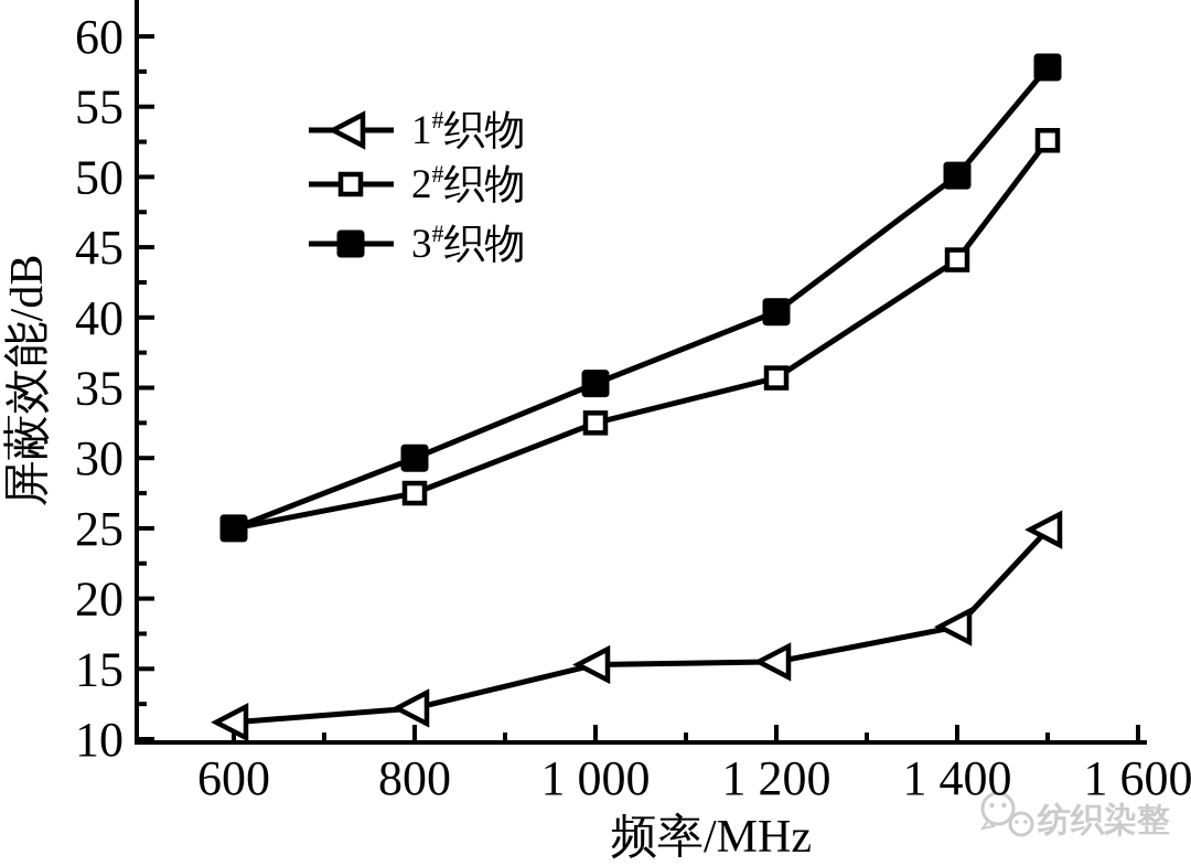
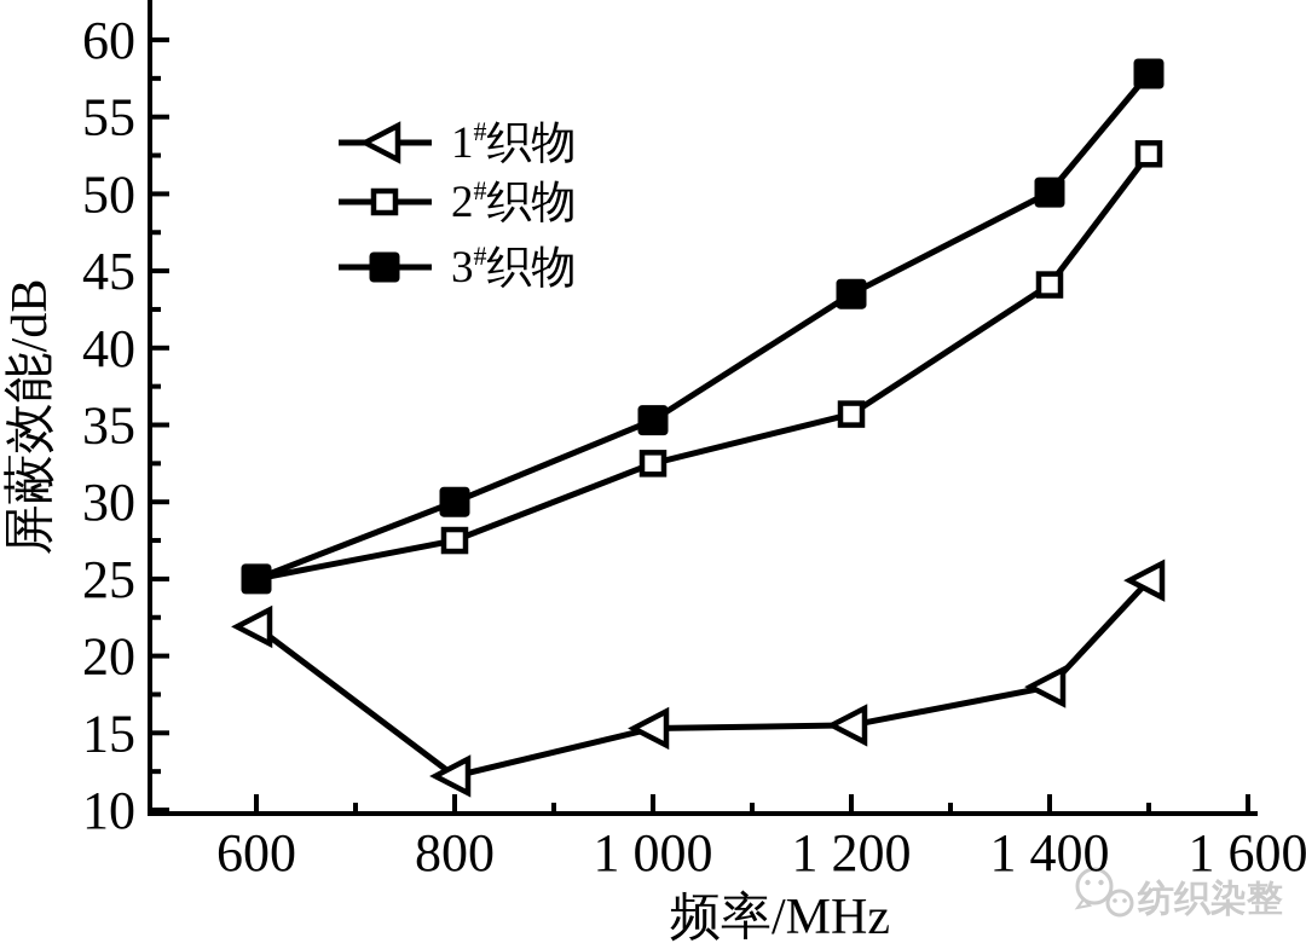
1#织物/600: 11.2 -> 21.9
3#织物/1200: 40.4 -> 43.5
